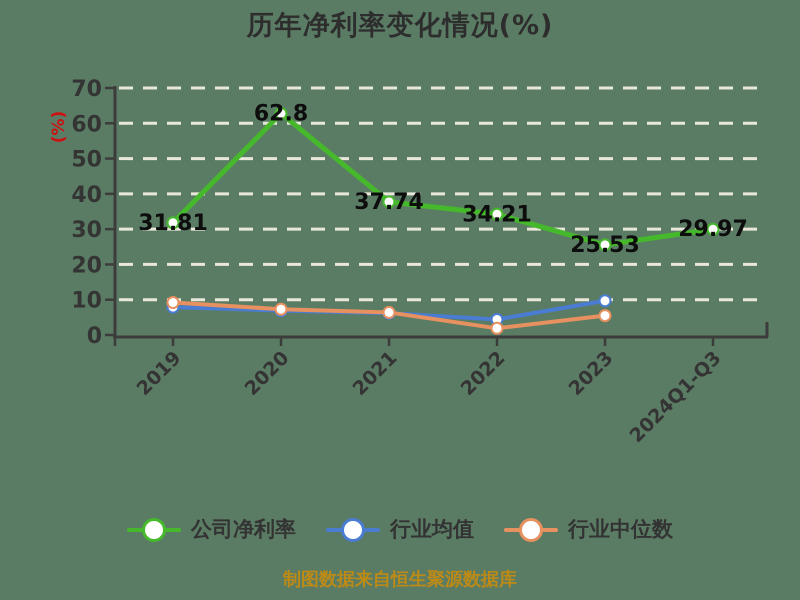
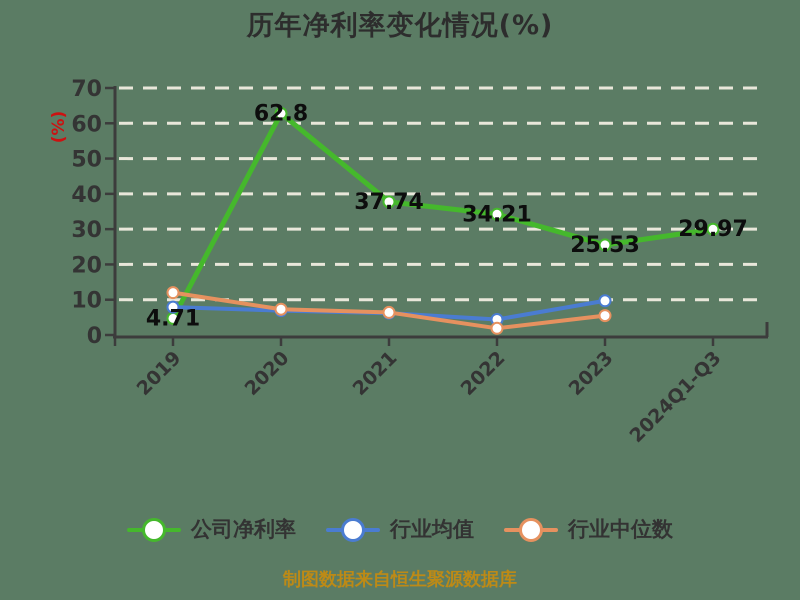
公司净利率/2019: 31.81 -> 4.71
行业中位数/2019: 9 -> 12
